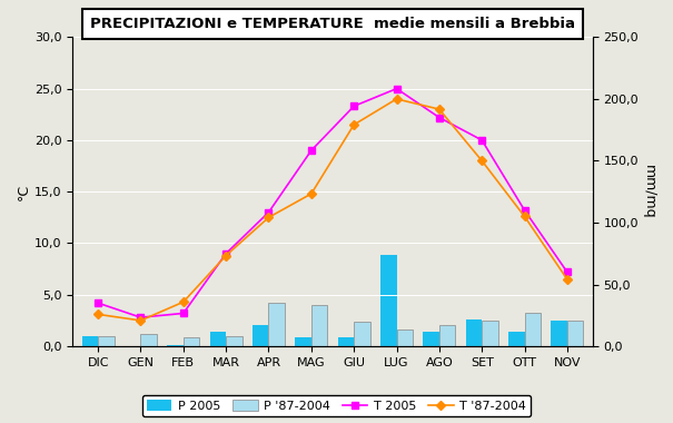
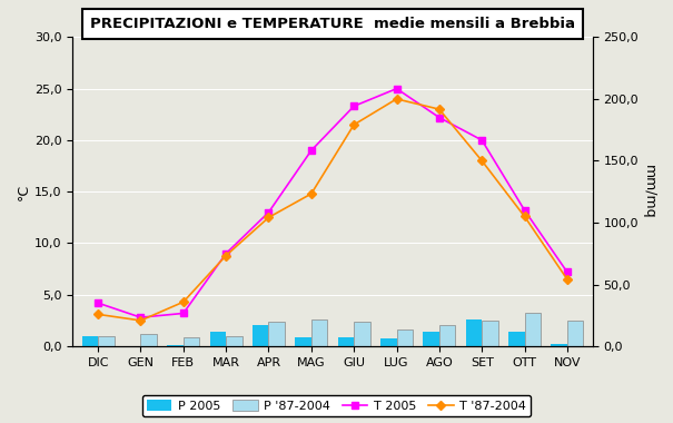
P '87-2004/APR: 35 -> 20
P '87-2004/MAG: 33 -> 22
P 2005/LUG: 74 -> 6
P 2005/NOV: 21 -> 2
